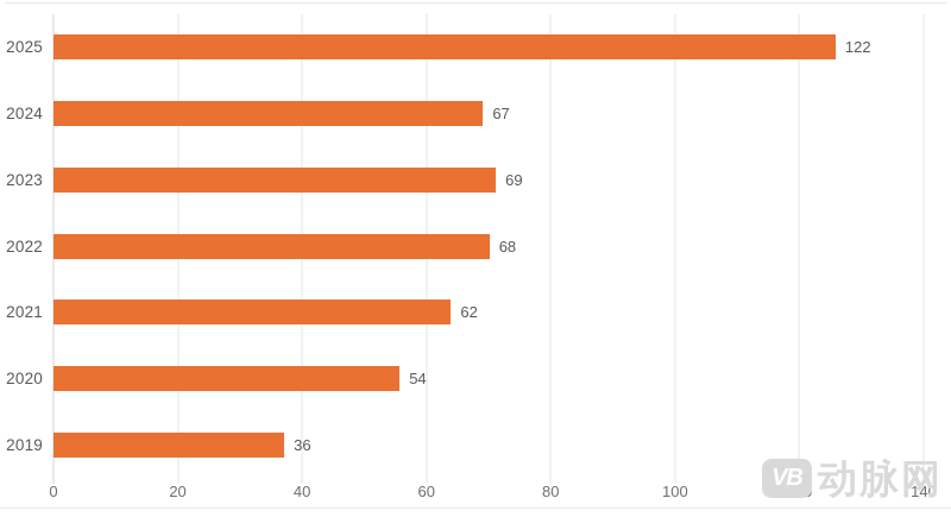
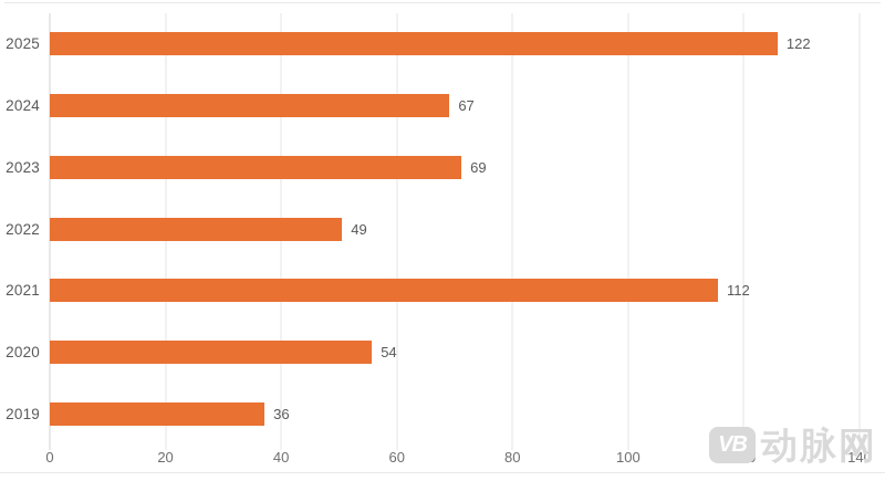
2022: 68 -> 49
2021: 62 -> 112
